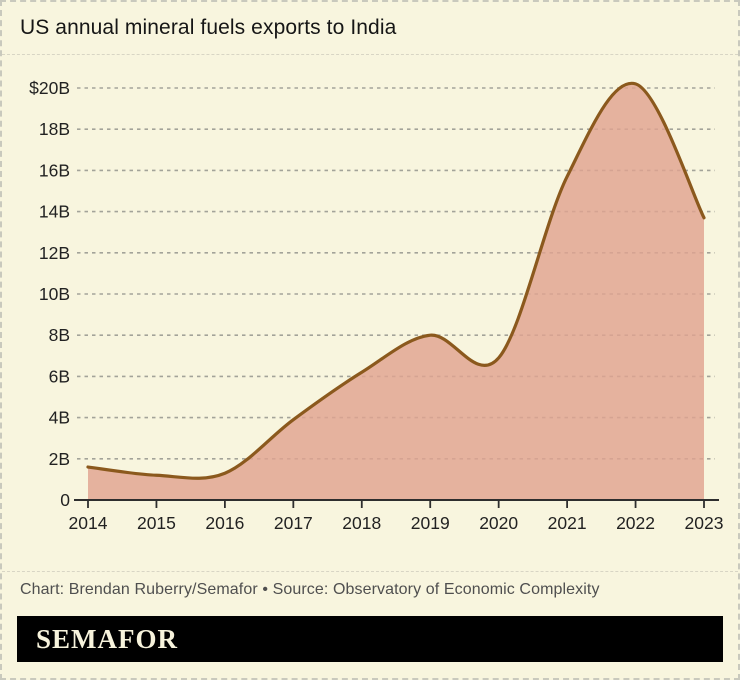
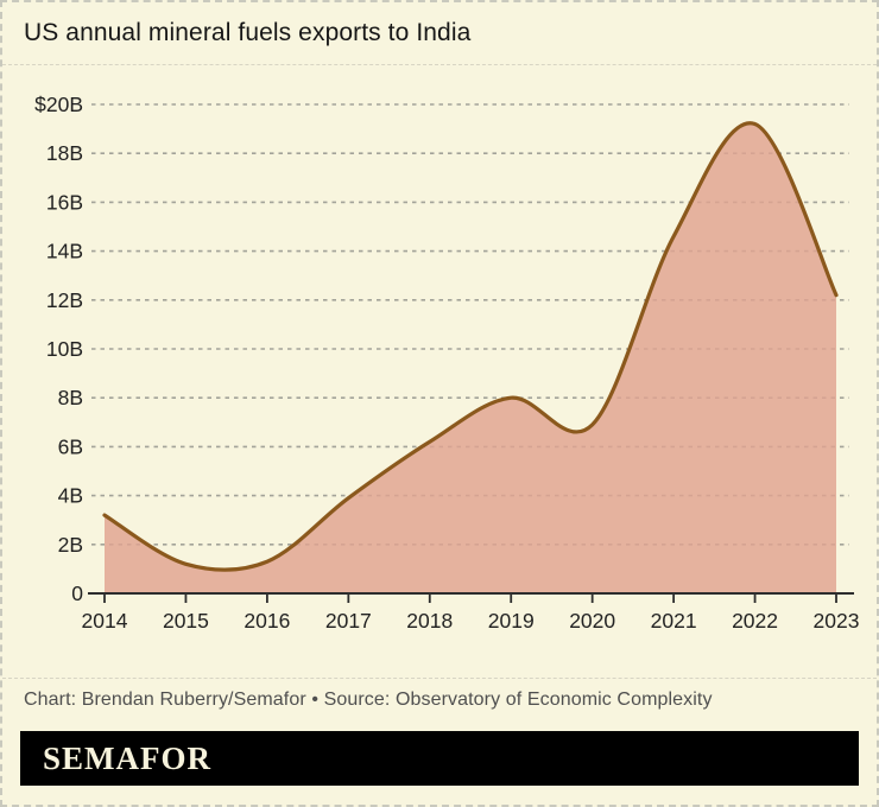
2014: $1.6B -> $3.2B
2021: $15.7B -> $14.6B
2022: $20.2B -> $19.2B
2023: $13.7B -> $12.2B
